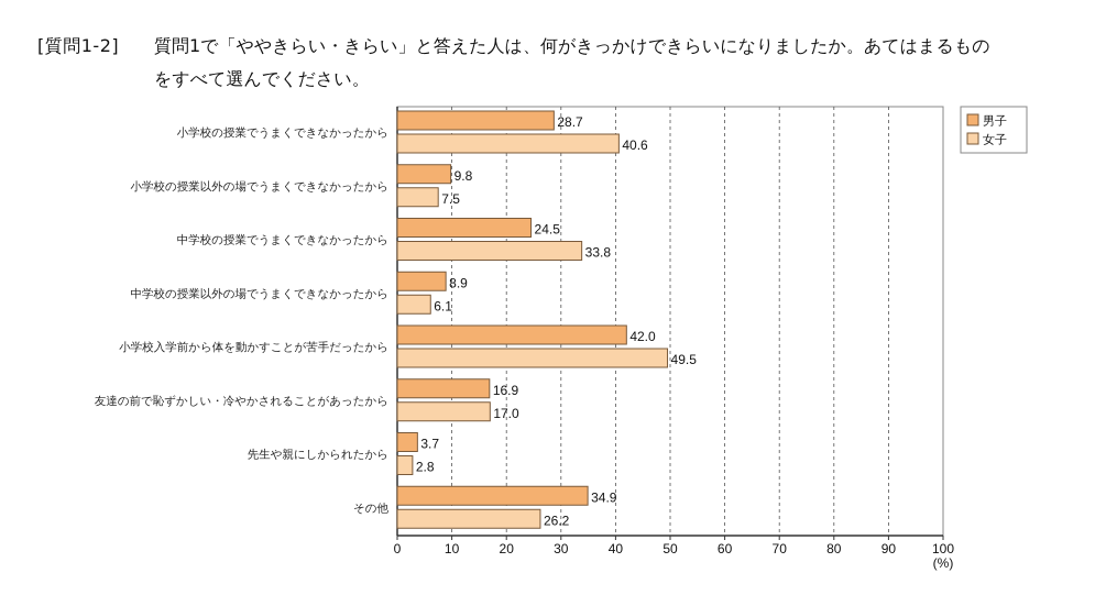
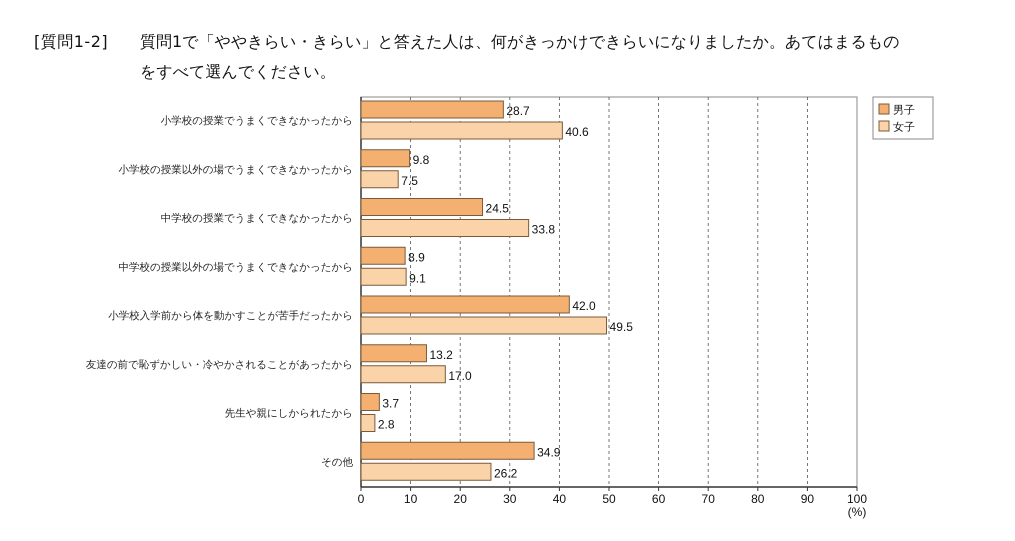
女子/中学校の授業以外の場でうまくできなかったから: 6.1 -> 9.1
男子/友達の前で恥ずかしい・冷やかされることがあったから: 16.9 -> 13.2
